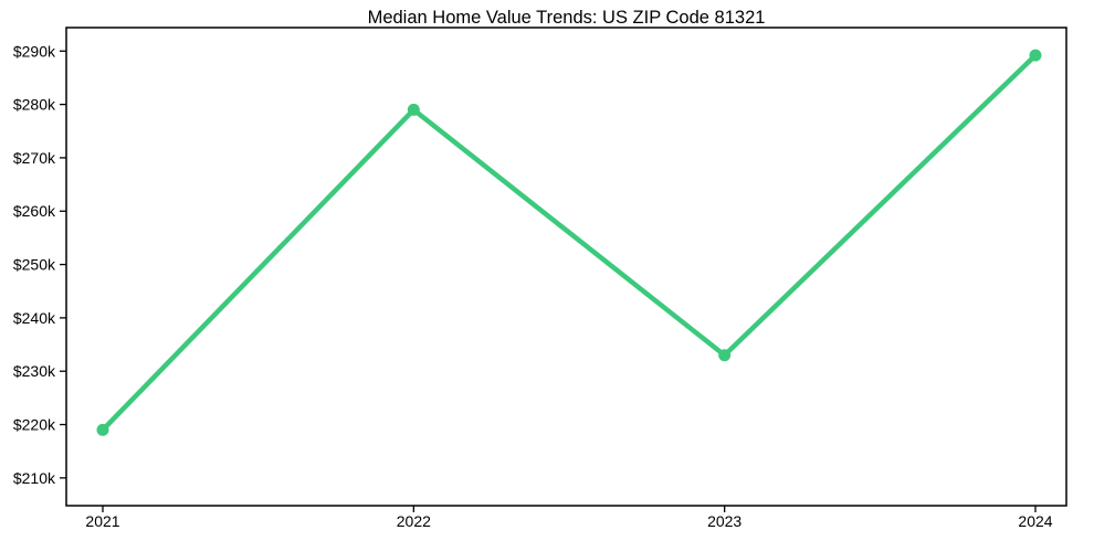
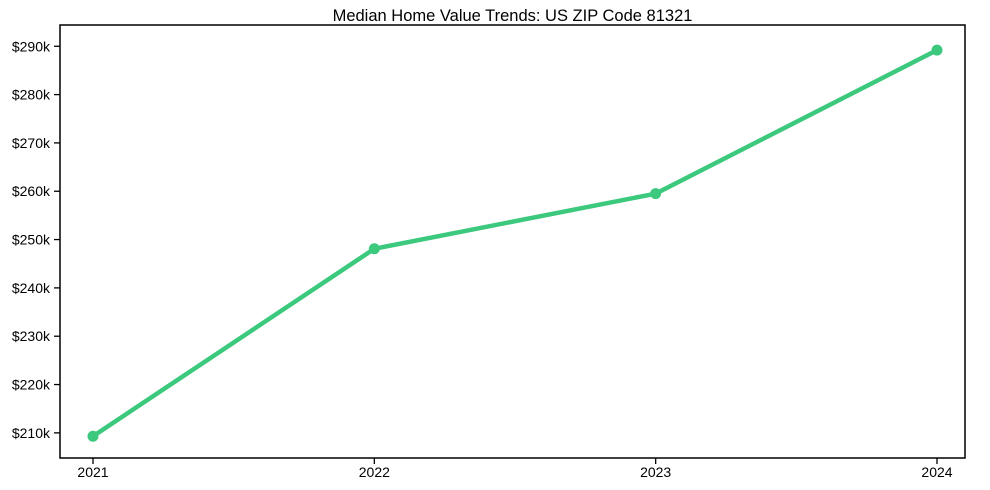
2021: $219k -> $209k
2022: $279k -> $248k
2023: $233k -> $260k
